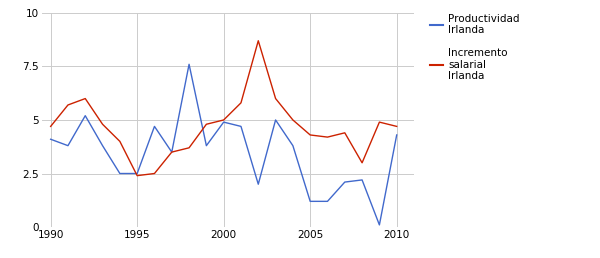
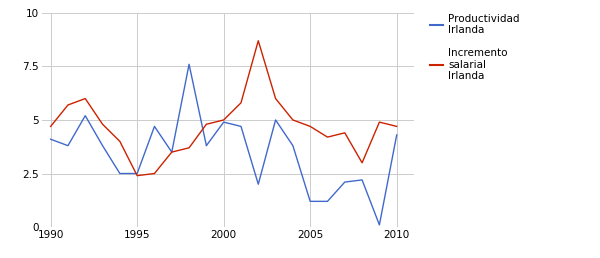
Incremento salarial Irlanda/2005: 4.3 -> 4.7
